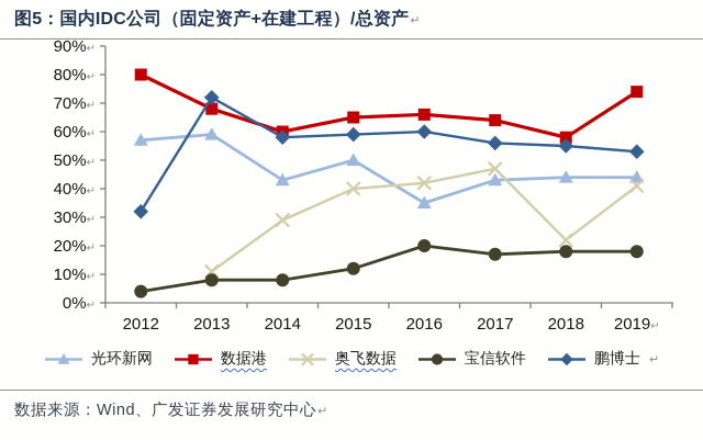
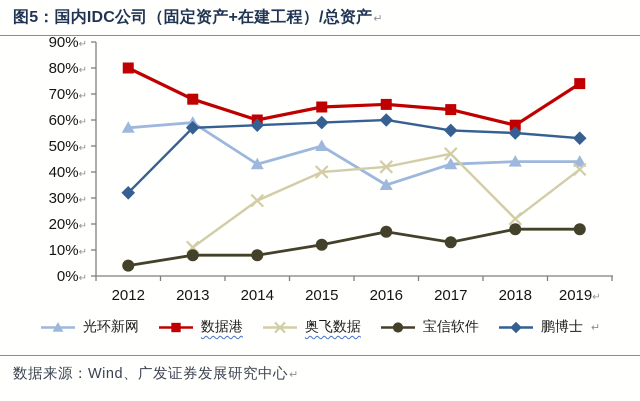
鹏博士/2013: 72% -> 57%
宝信软件/2016: 20% -> 17%
宝信软件/2017: 17% -> 13%
